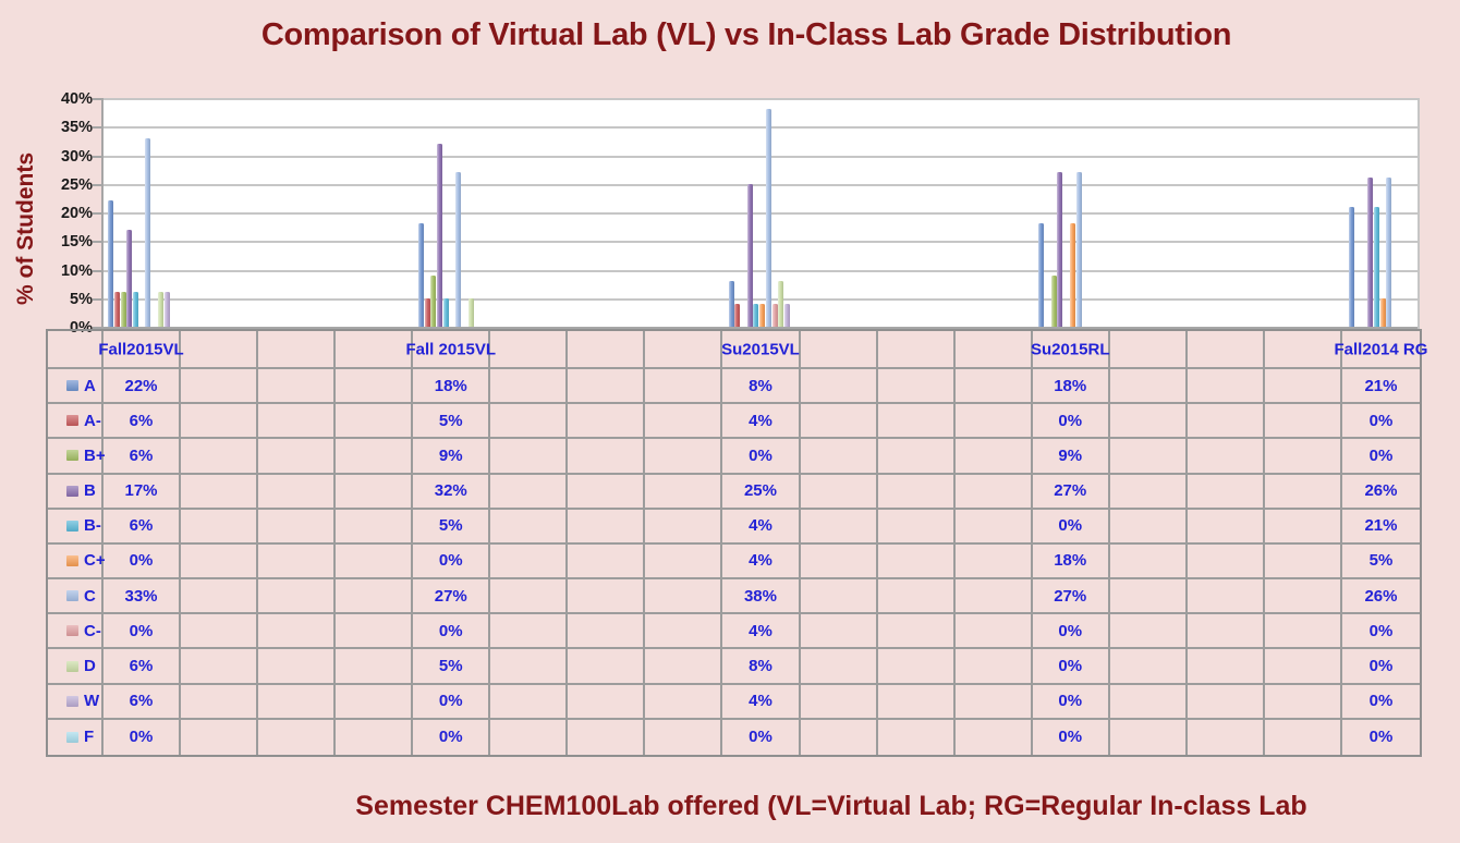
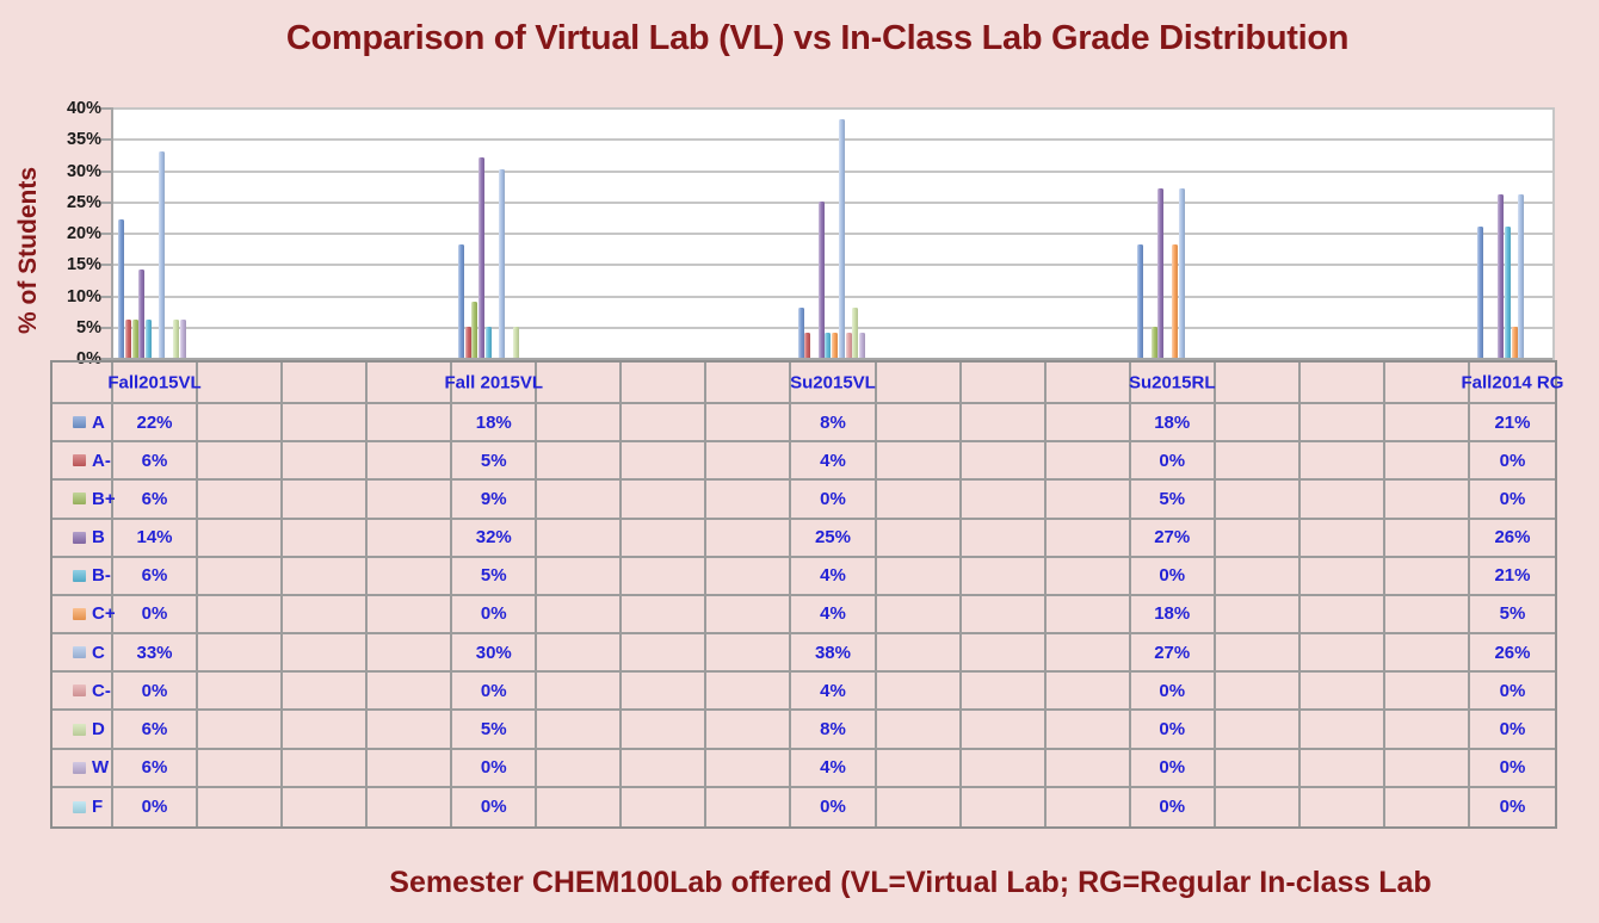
B/Fall2015VL: 17% -> 14%
C/Fall 2015VL: 27% -> 30%
B+/Su2015RL: 9% -> 5%
